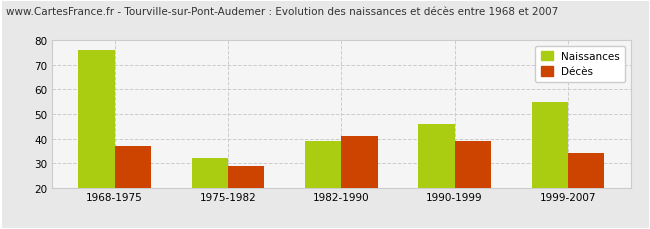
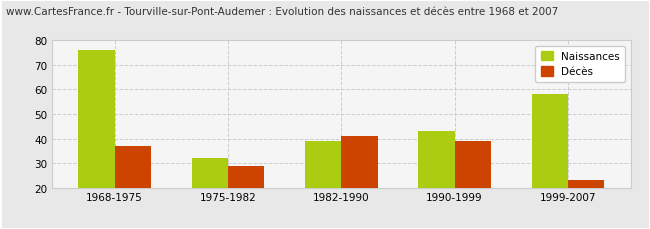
Naissances/1990-1999: 46 -> 43
Naissances/1999-2007: 55 -> 58
Décès/1999-2007: 34 -> 23
